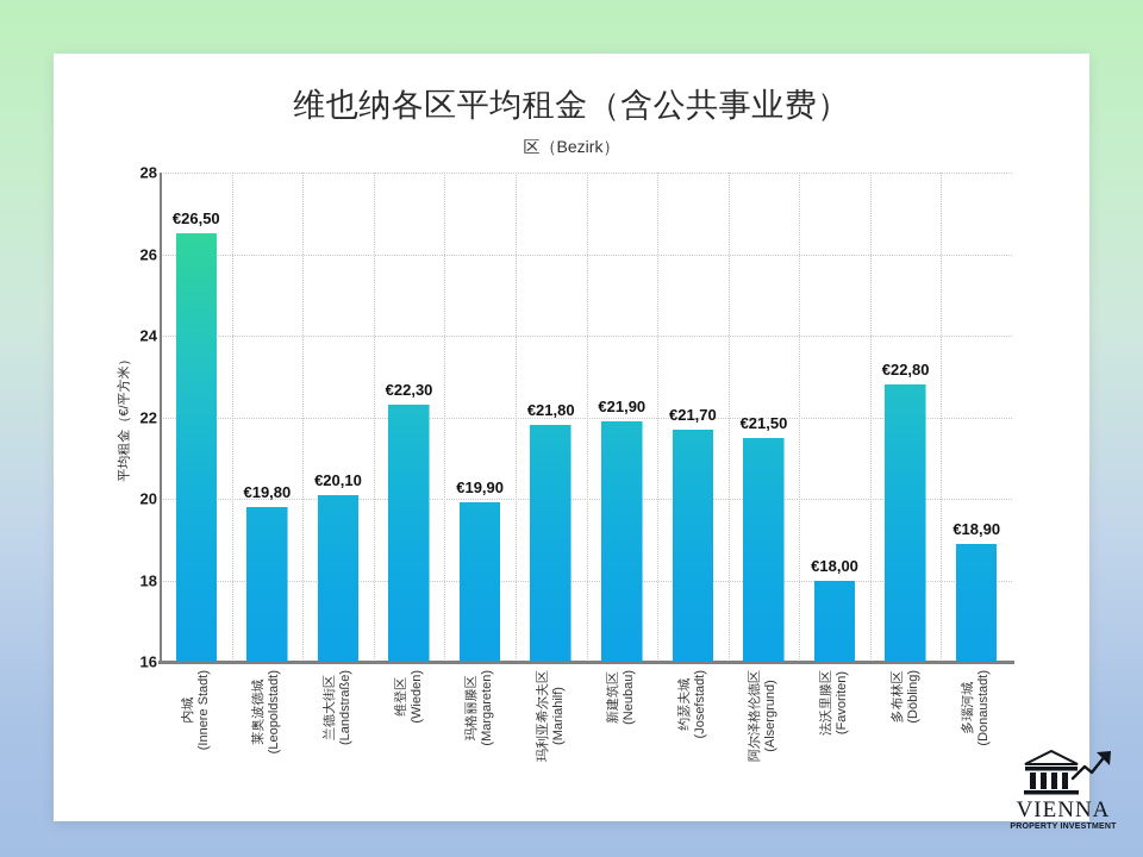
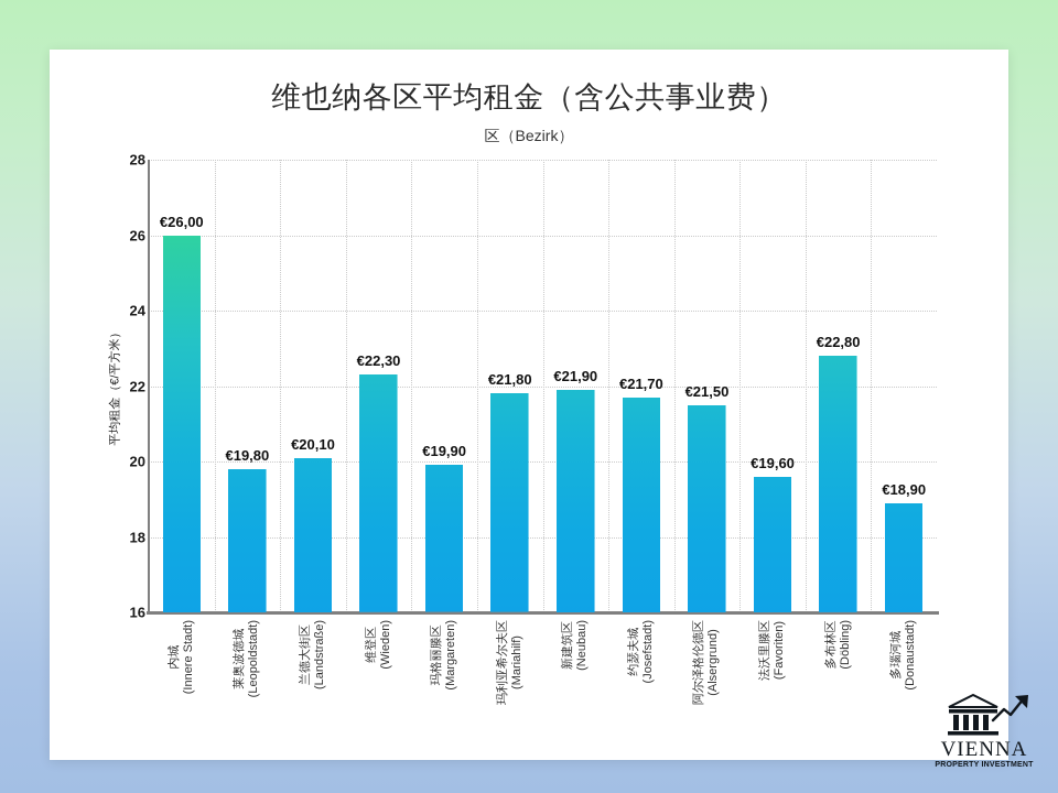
内城 (Innere Stadt): €26,50 -> €26,00
法沃里滕区 (Favoriten): €18,00 -> €19,60
